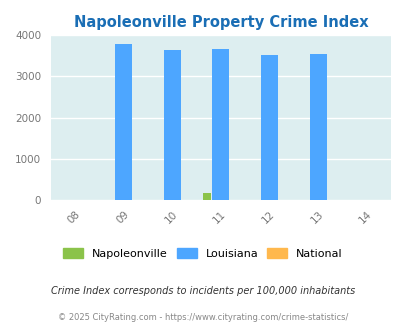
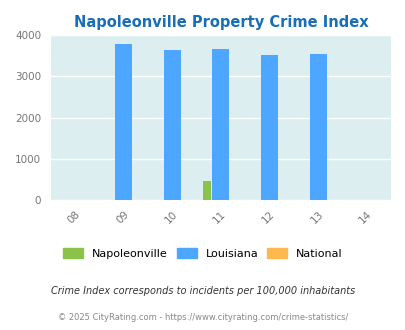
Napoleonville/11: 180 -> 450
